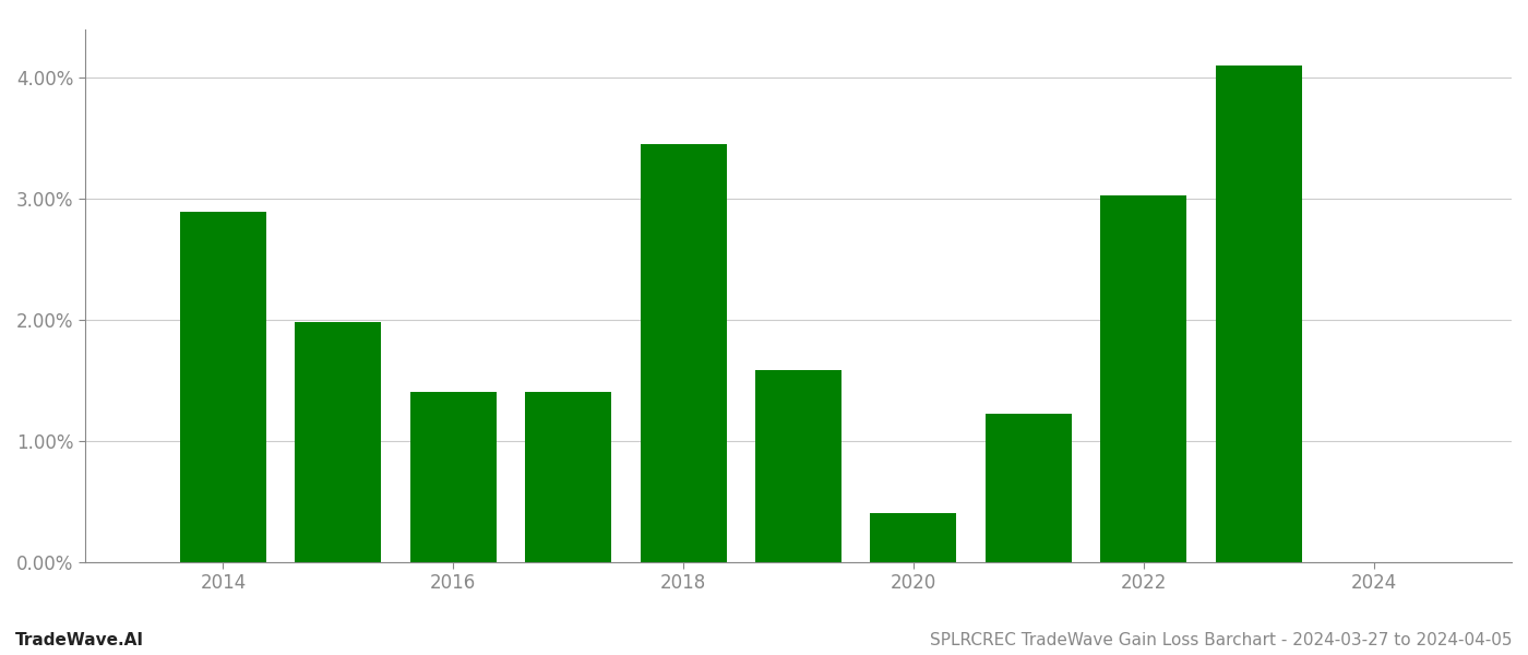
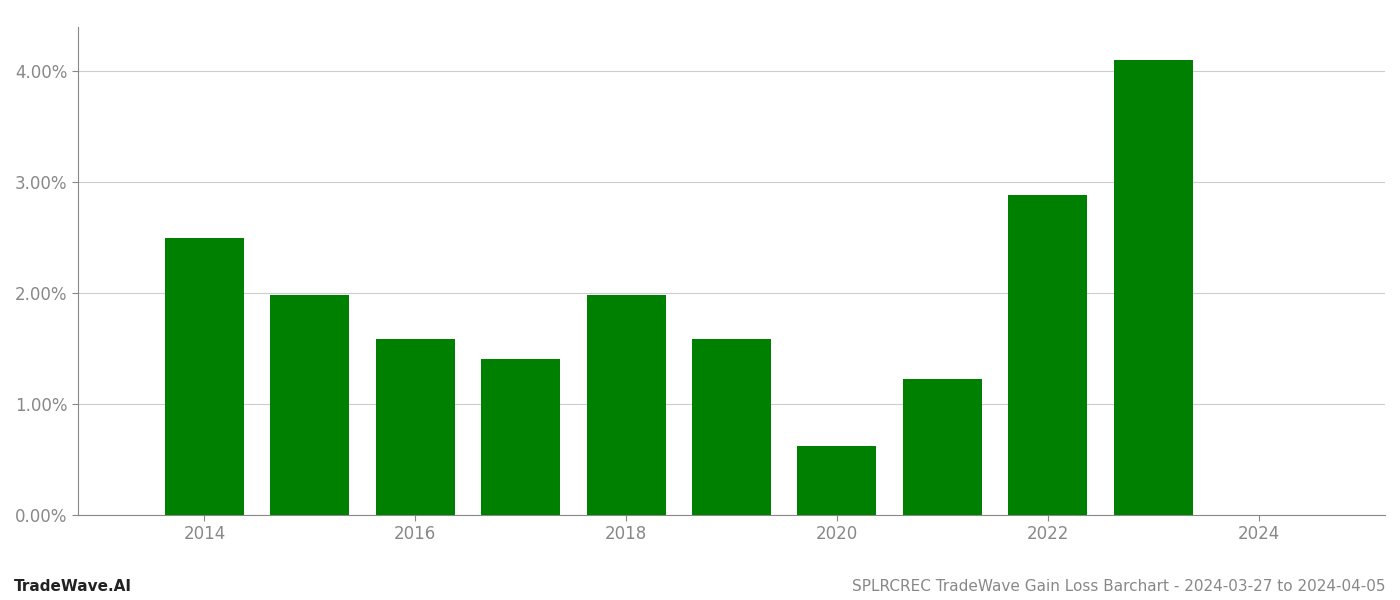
2014: 2.89% -> 2.50%
2016: 1.40% -> 1.58%
2018: 3.45% -> 1.98%
2020: 0.40% -> 0.62%
2022: 3.03% -> 2.88%
